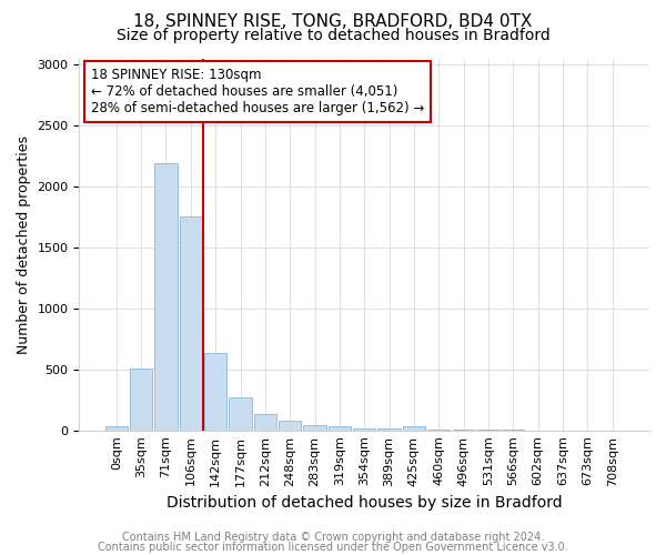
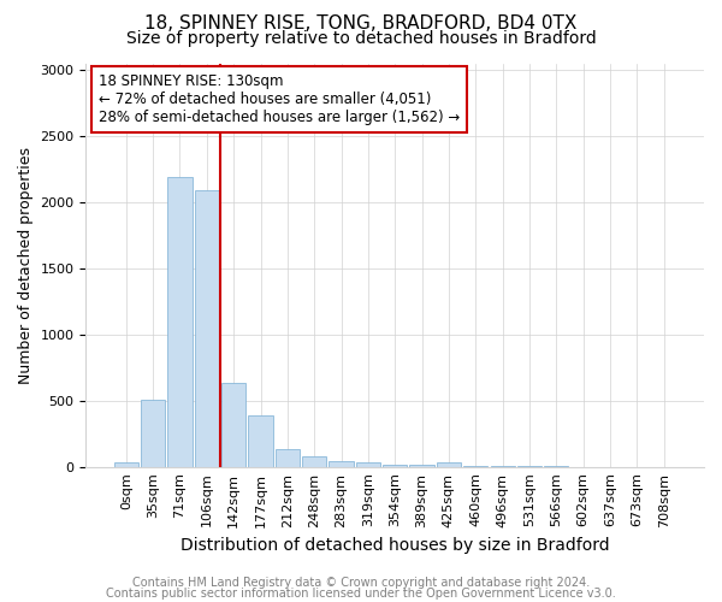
106sqm: 1750 -> 2090
177sqm: 270 -> 390
